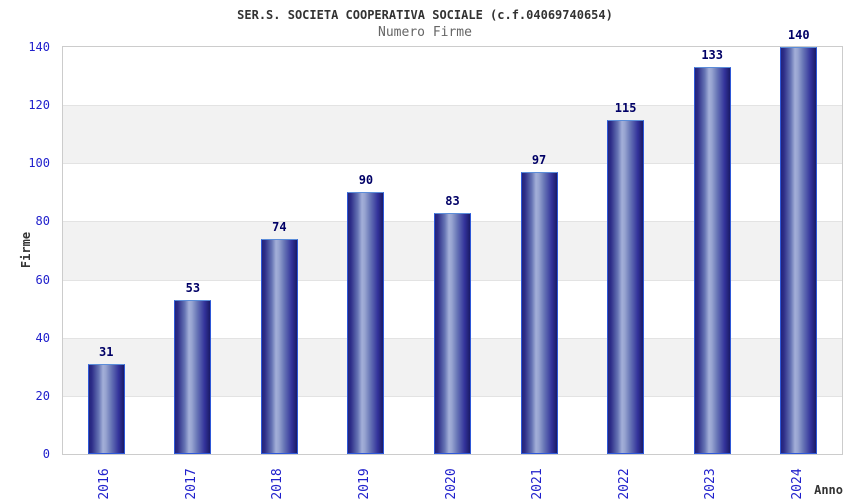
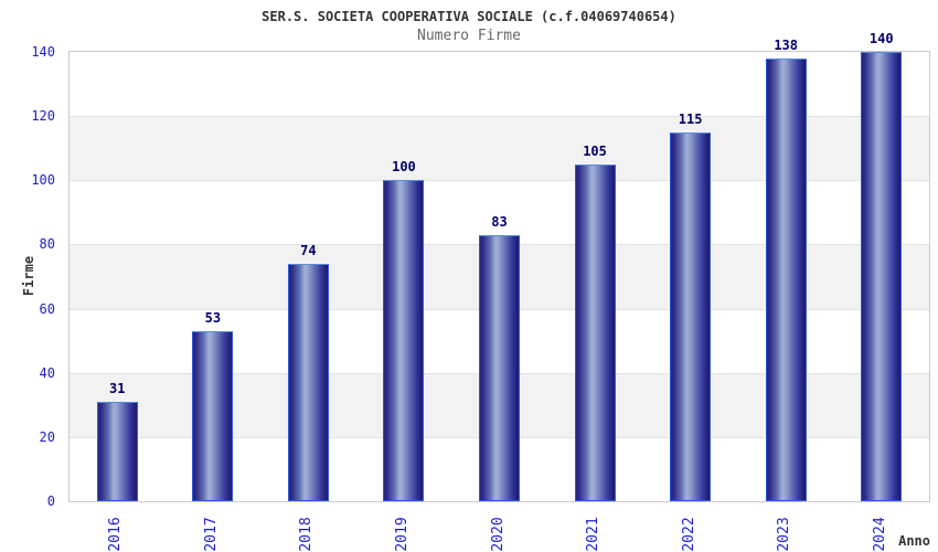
2019: 90 -> 100
2021: 97 -> 105
2023: 133 -> 138
